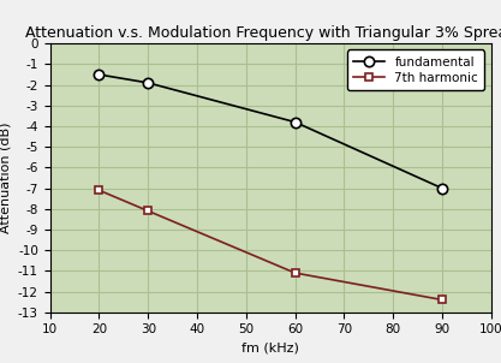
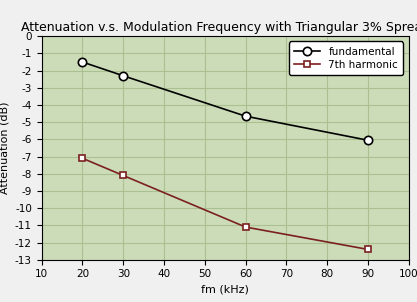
fundamental/30: -1.9 -> -2.3
fundamental/60: -3.8 -> -4.7
fundamental/90: -7.0 -> -6.0
